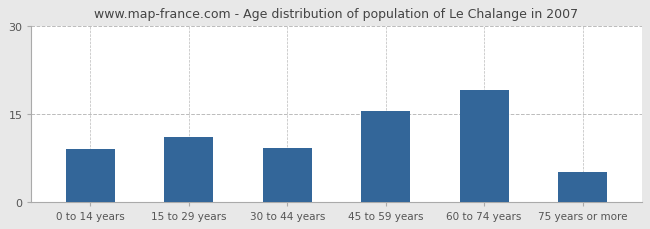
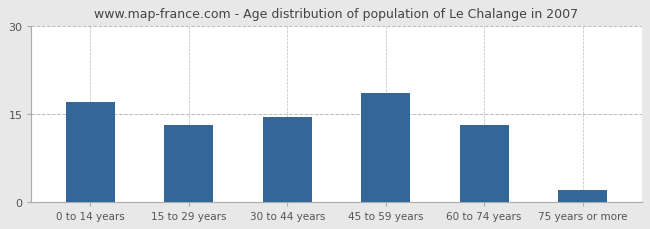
0 to 14 years: 9.0 -> 17.0
15 to 29 years: 11.0 -> 13.0
30 to 44 years: 9.2 -> 14.5
45 to 59 years: 15.4 -> 18.5
60 to 74 years: 19.0 -> 13.0
75 years or more: 5.0 -> 2.0
